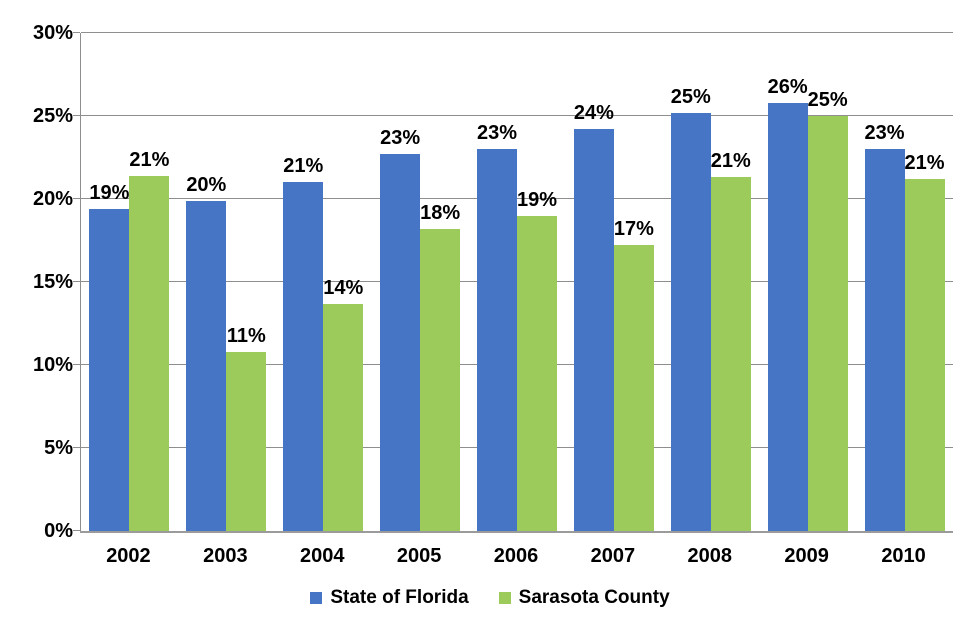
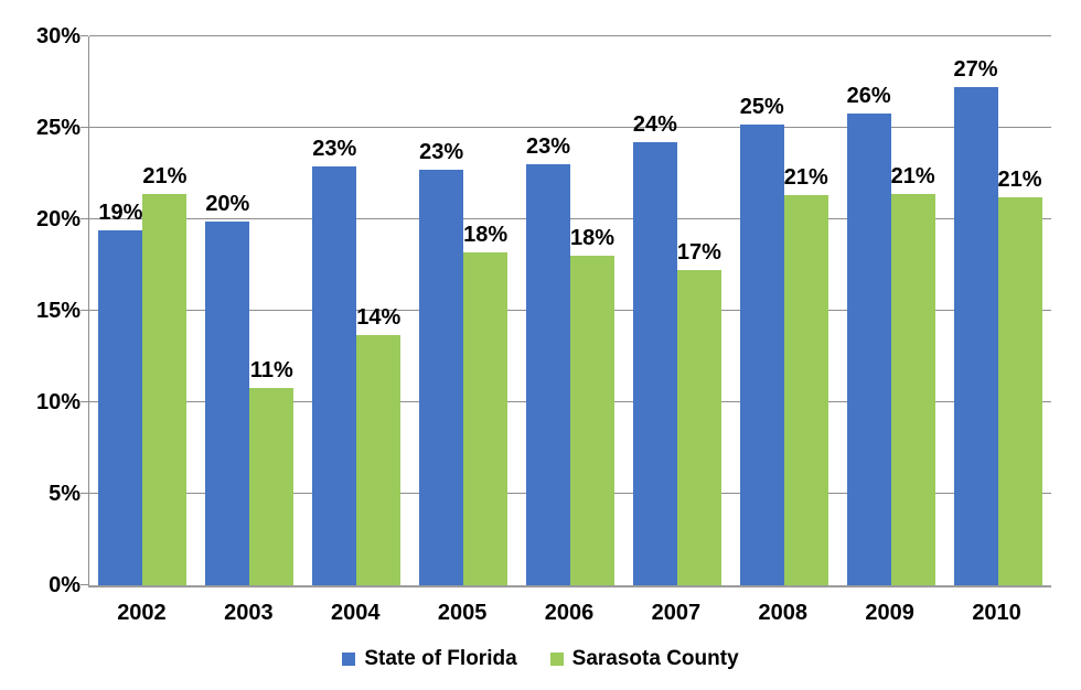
State of Florida/2004: 21% -> 23%
Sarasota County/2006: 19% -> 18%
Sarasota County/2009: 25% -> 21%
State of Florida/2010: 23% -> 27%
